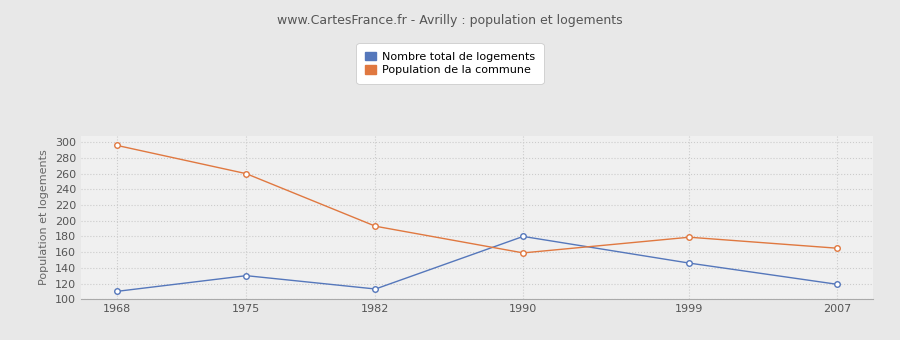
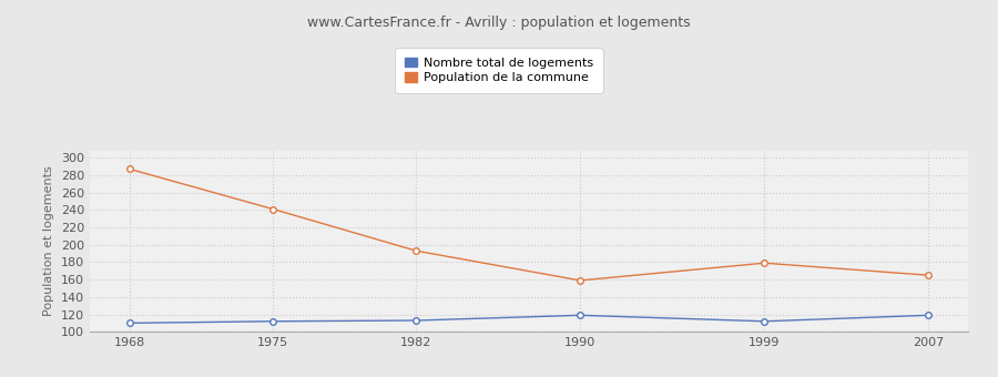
Population de la commune/1968: 296 -> 287
Nombre total de logements/1975: 130 -> 112
Population de la commune/1975: 260 -> 241
Nombre total de logements/1990: 180 -> 119
Nombre total de logements/1999: 146 -> 112
